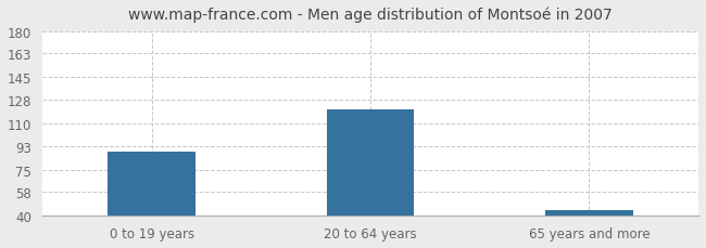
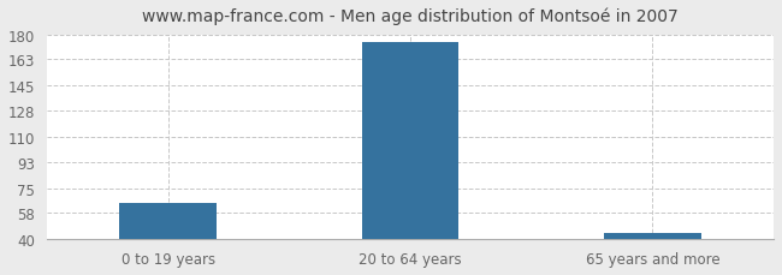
0 to 19 years: 89 -> 65
20 to 64 years: 121 -> 175
